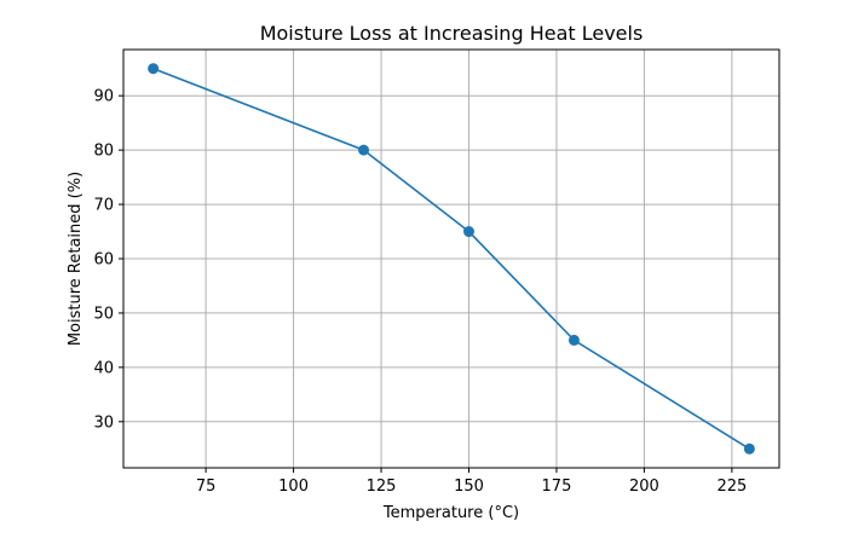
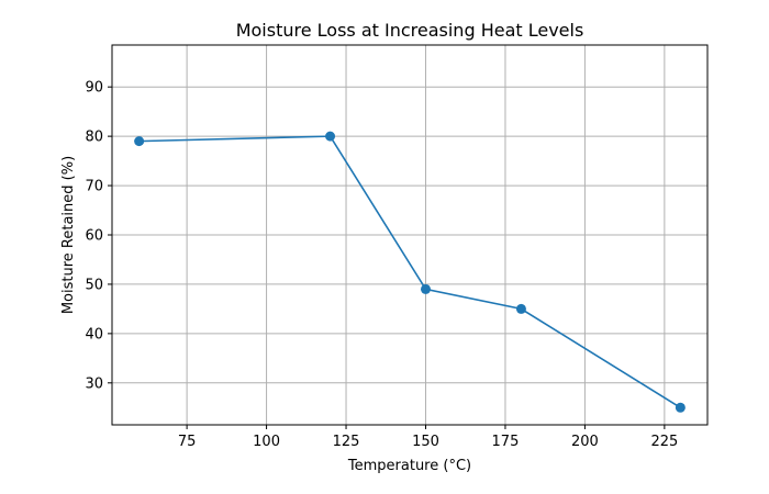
60: 95 -> 79
150: 65 -> 49
